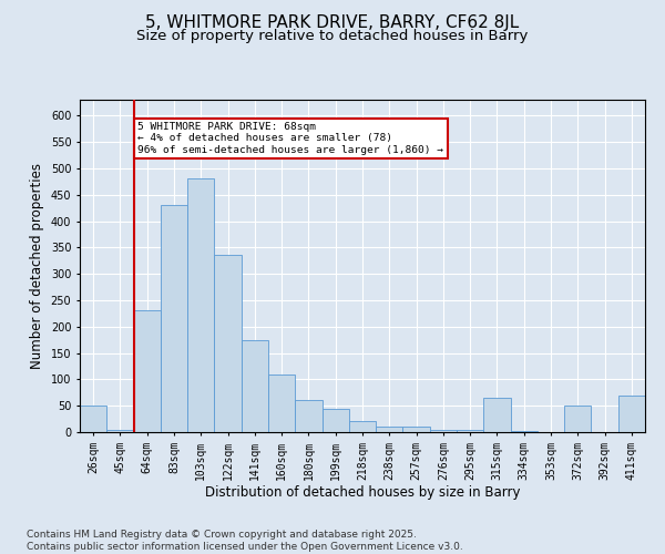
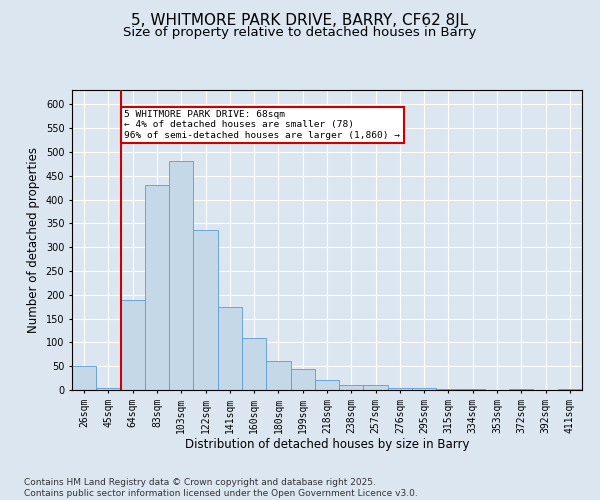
64sqm: 230 -> 190
315sqm: 65 -> 3
372sqm: 50 -> 3
411sqm: 70 -> 3
